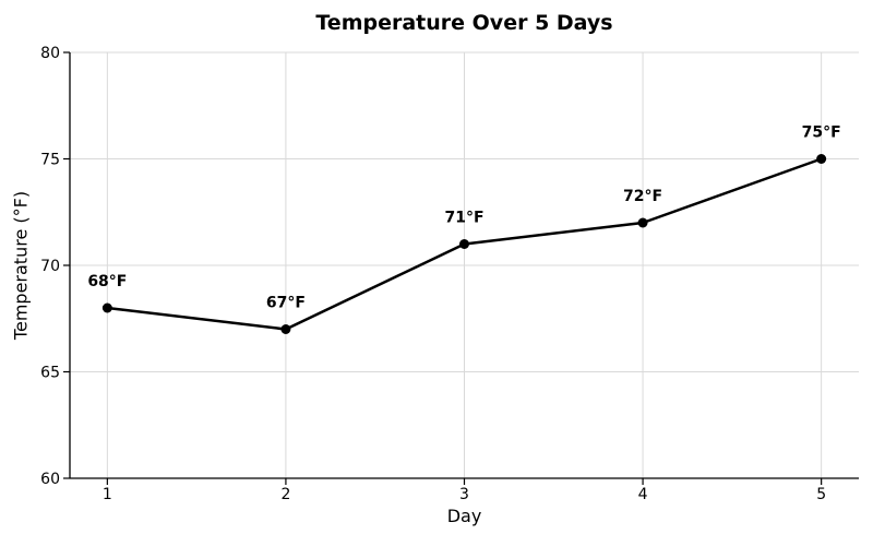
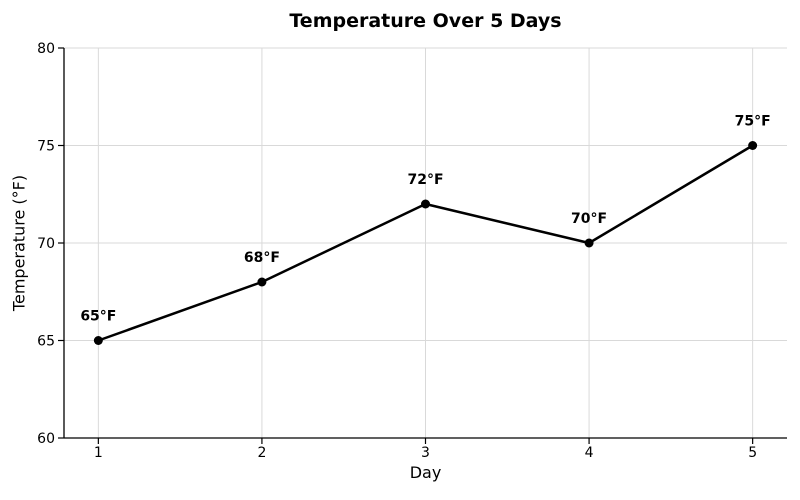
1: 68°F -> 65°F
2: 67°F -> 68°F
3: 71°F -> 72°F
4: 72°F -> 70°F
